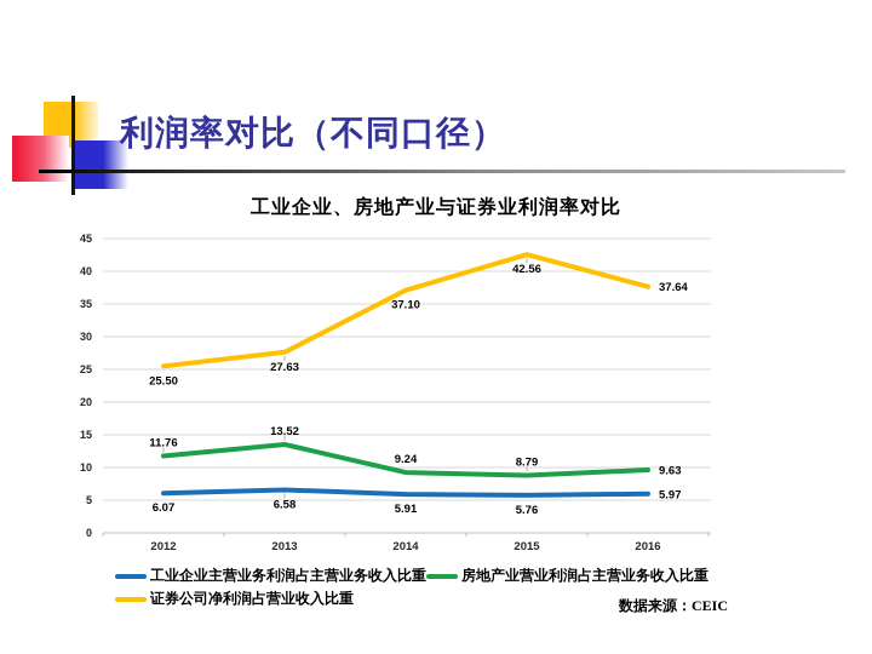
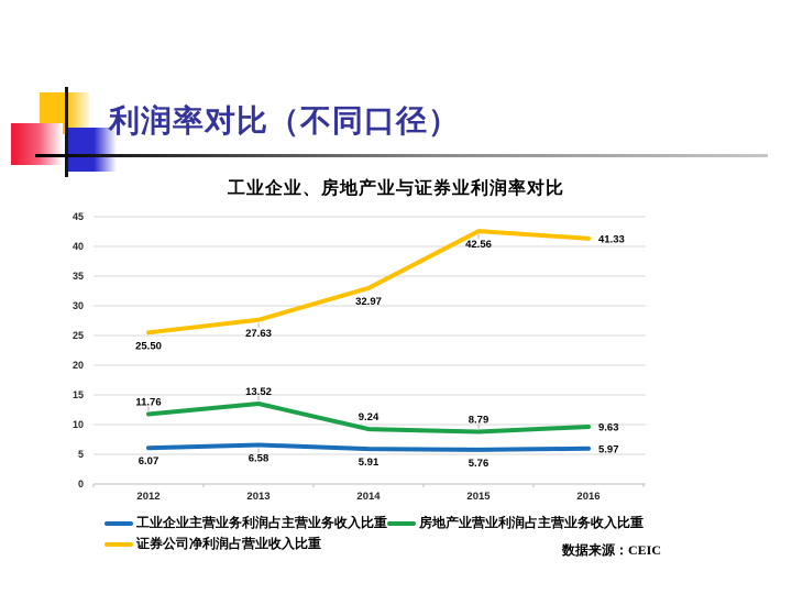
证券公司净利润占营业收入比重/2014: 37.10 -> 32.97
证券公司净利润占营业收入比重/2016: 37.64 -> 41.33
